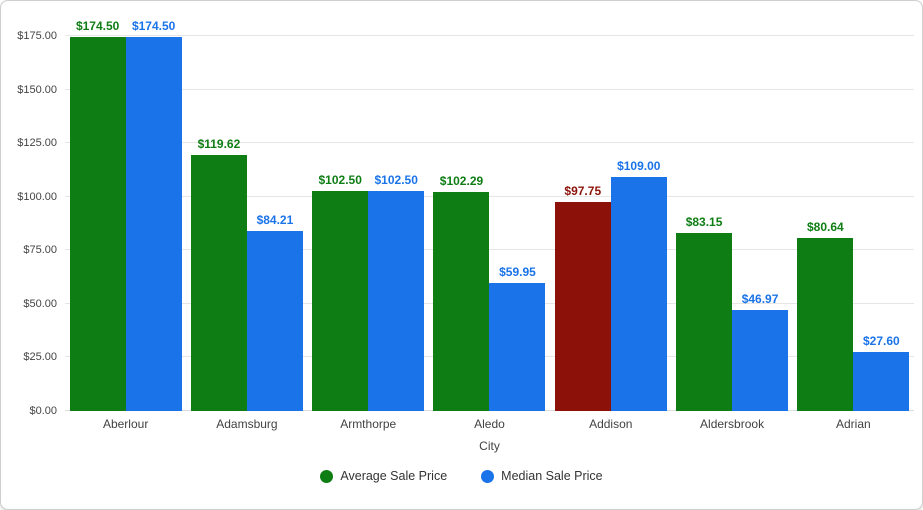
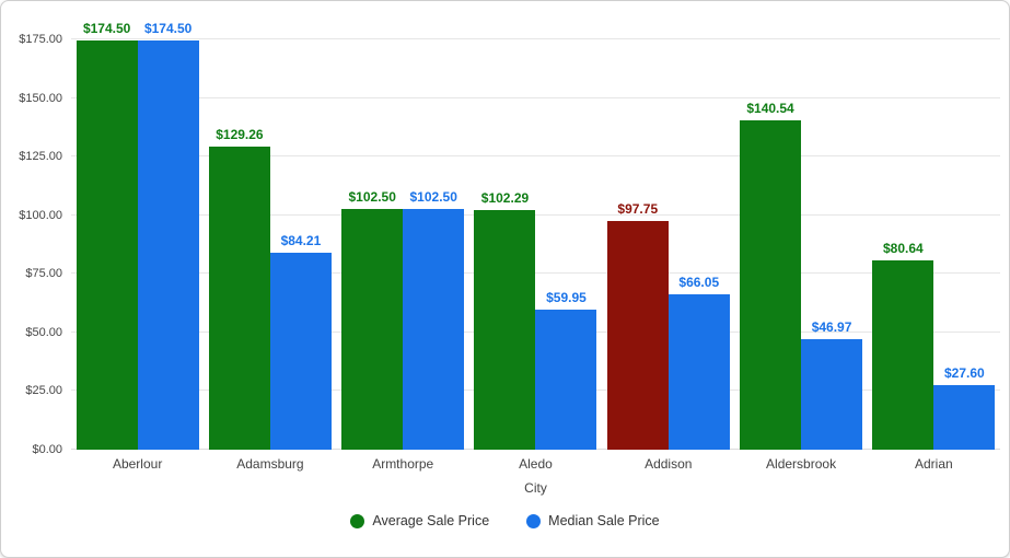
Average Sale Price/Adamsburg: $119.62 -> $129.26
Median Sale Price/Addison: $109.00 -> $66.05
Average Sale Price/Aldersbrook: $83.15 -> $140.54
